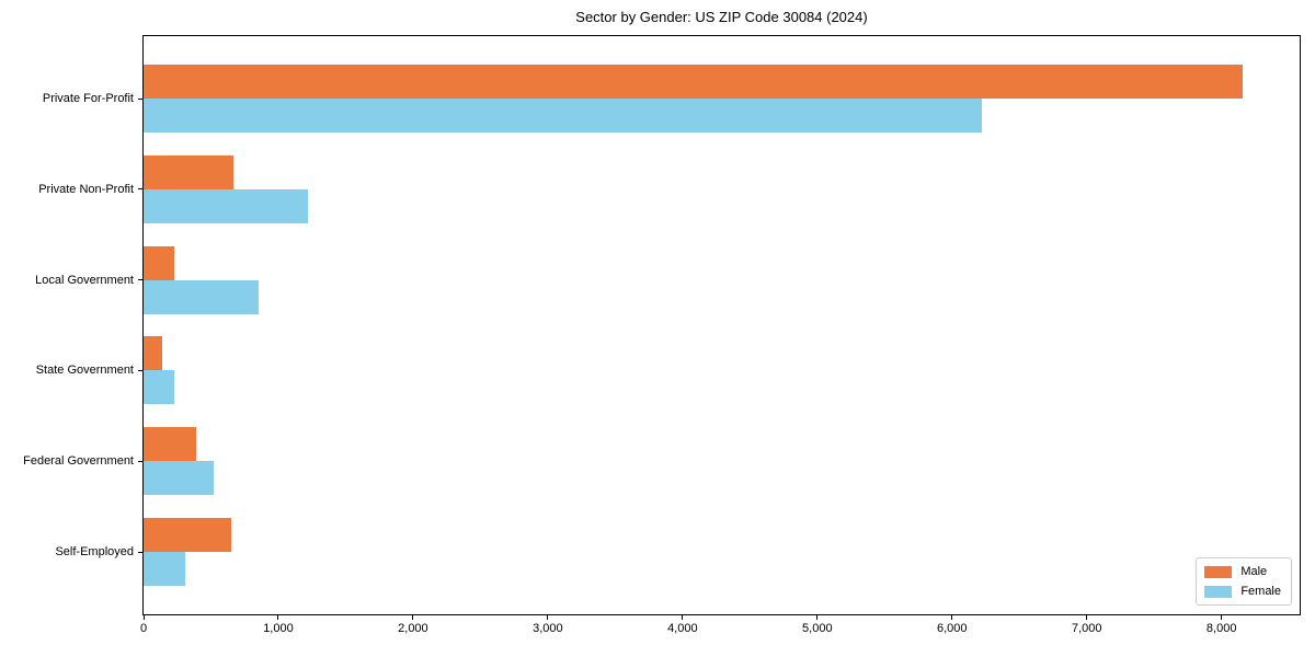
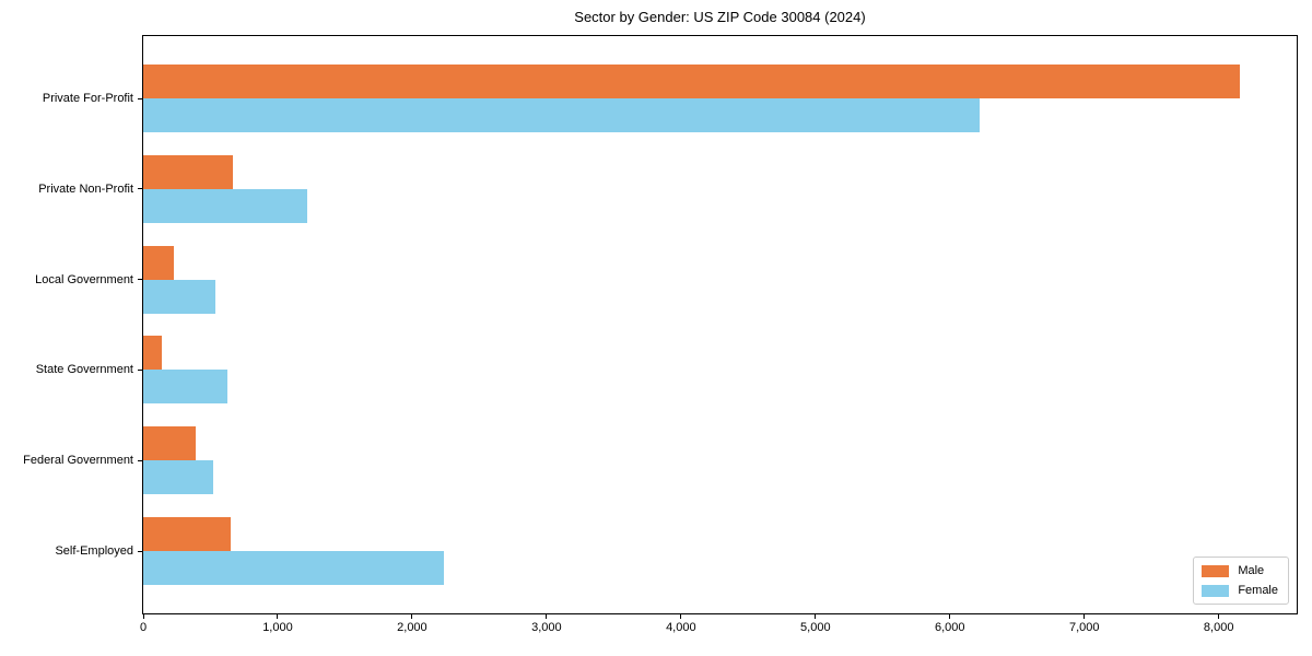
Female/Local Government: 850 -> 540
Female/State Government: 230 -> 630
Female/Self-Employed: 310 -> 2240
